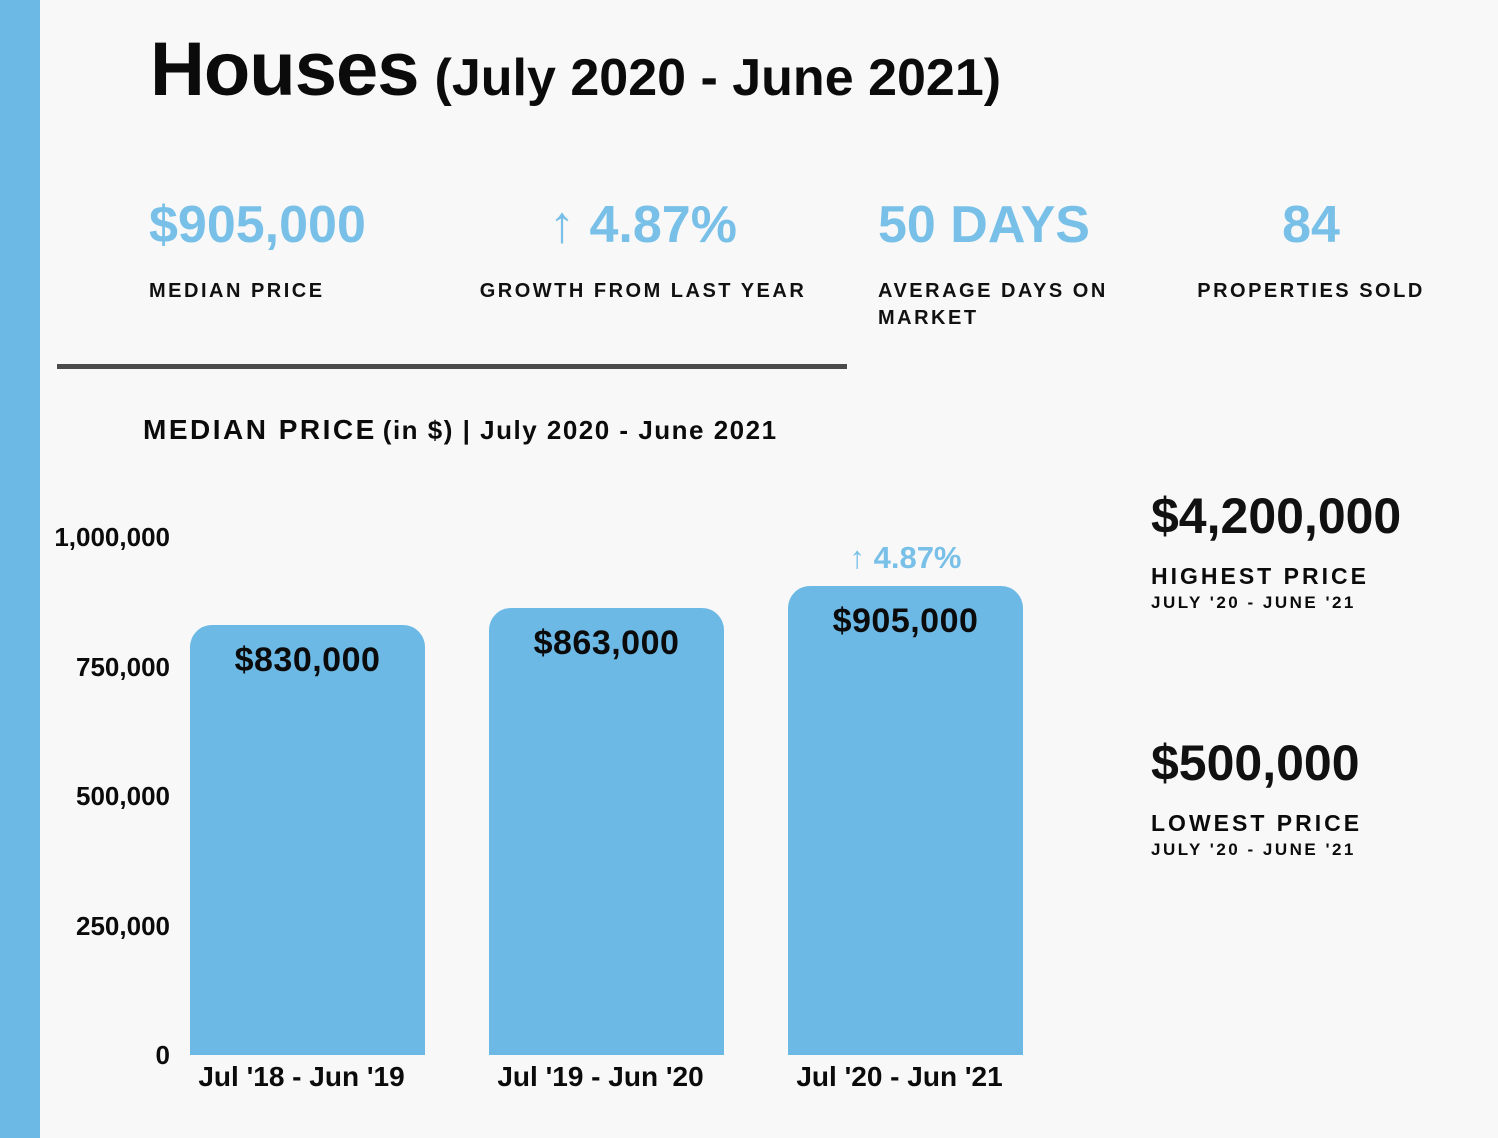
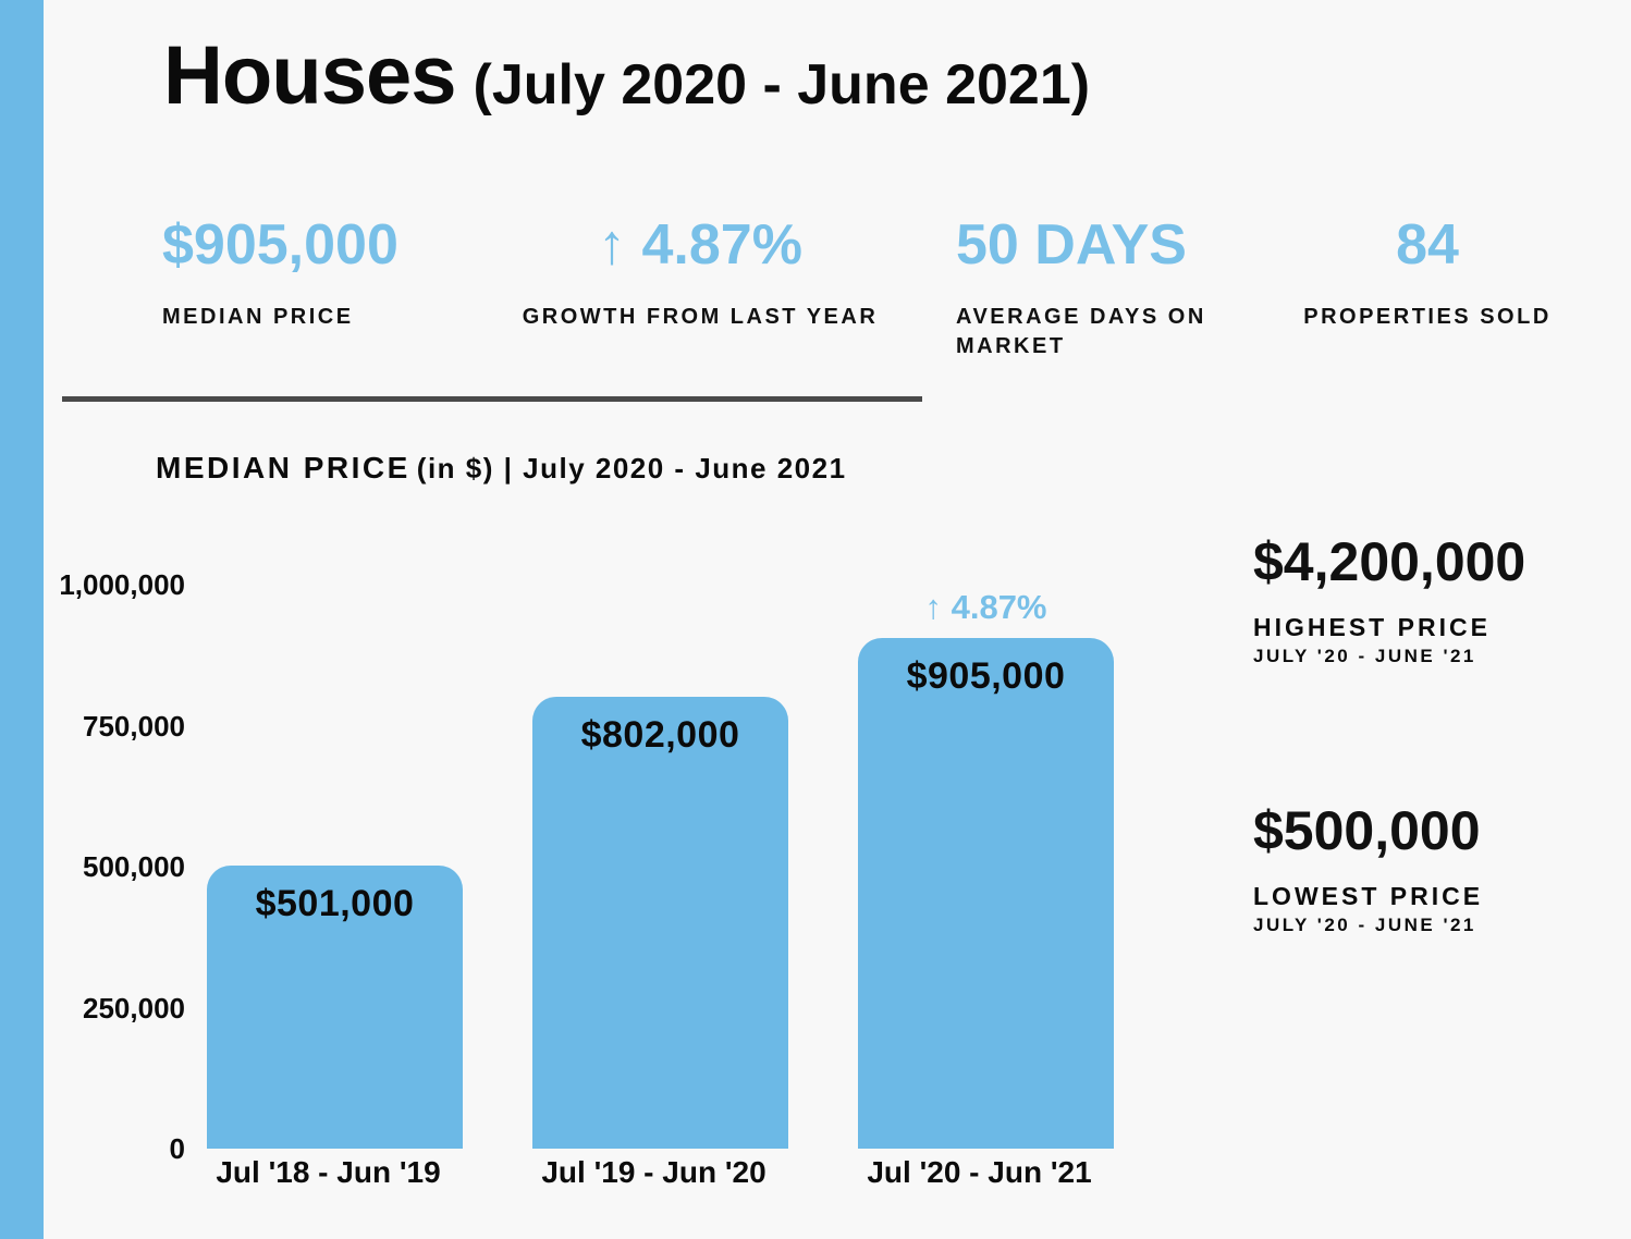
Jul '18 - Jun '19: $830,000 -> $501,000
Jul '19 - Jun '20: $863,000 -> $802,000
